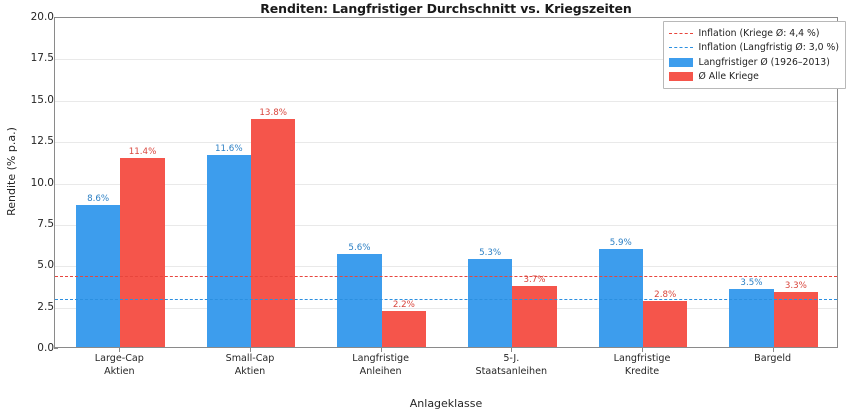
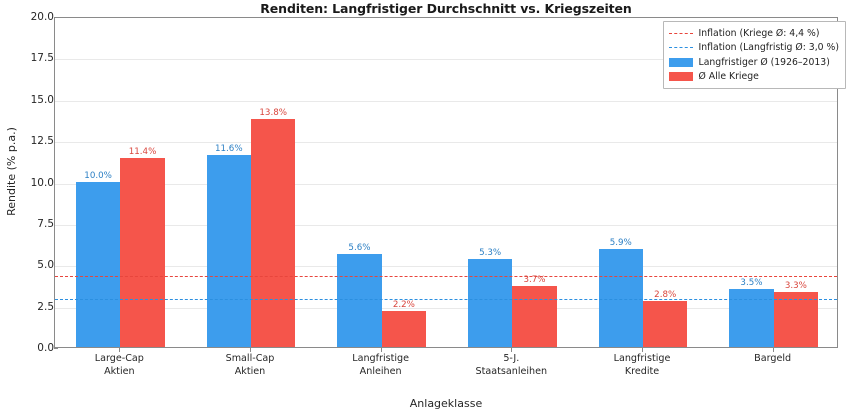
Langfristiger Ø (1926–2013)/Large-Cap Aktien: 8.6% -> 10.0%
